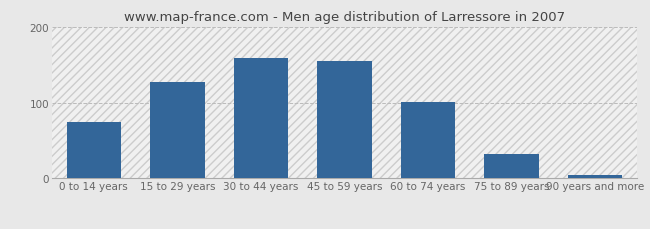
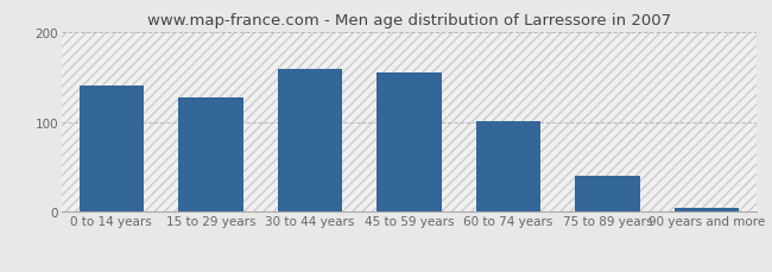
0 to 14 years: 74 -> 140
75 to 89 years: 32 -> 40
